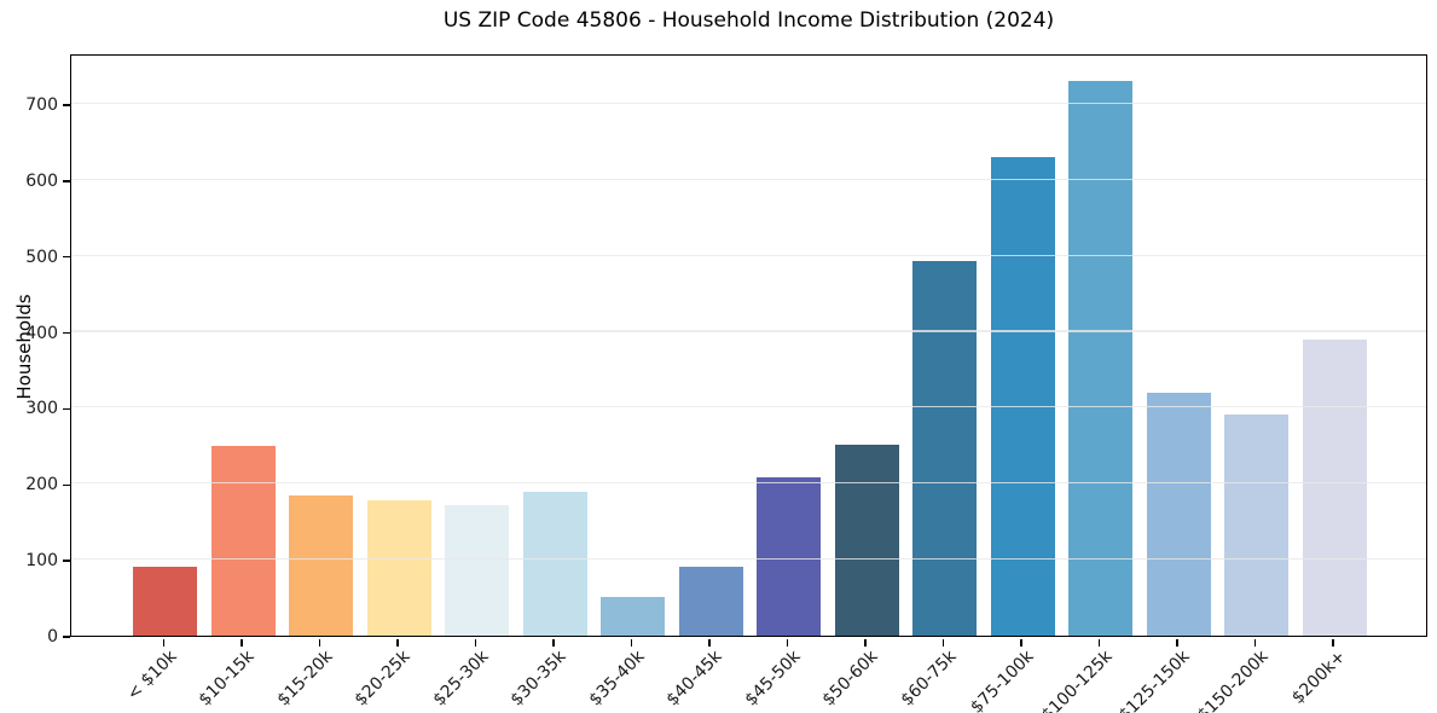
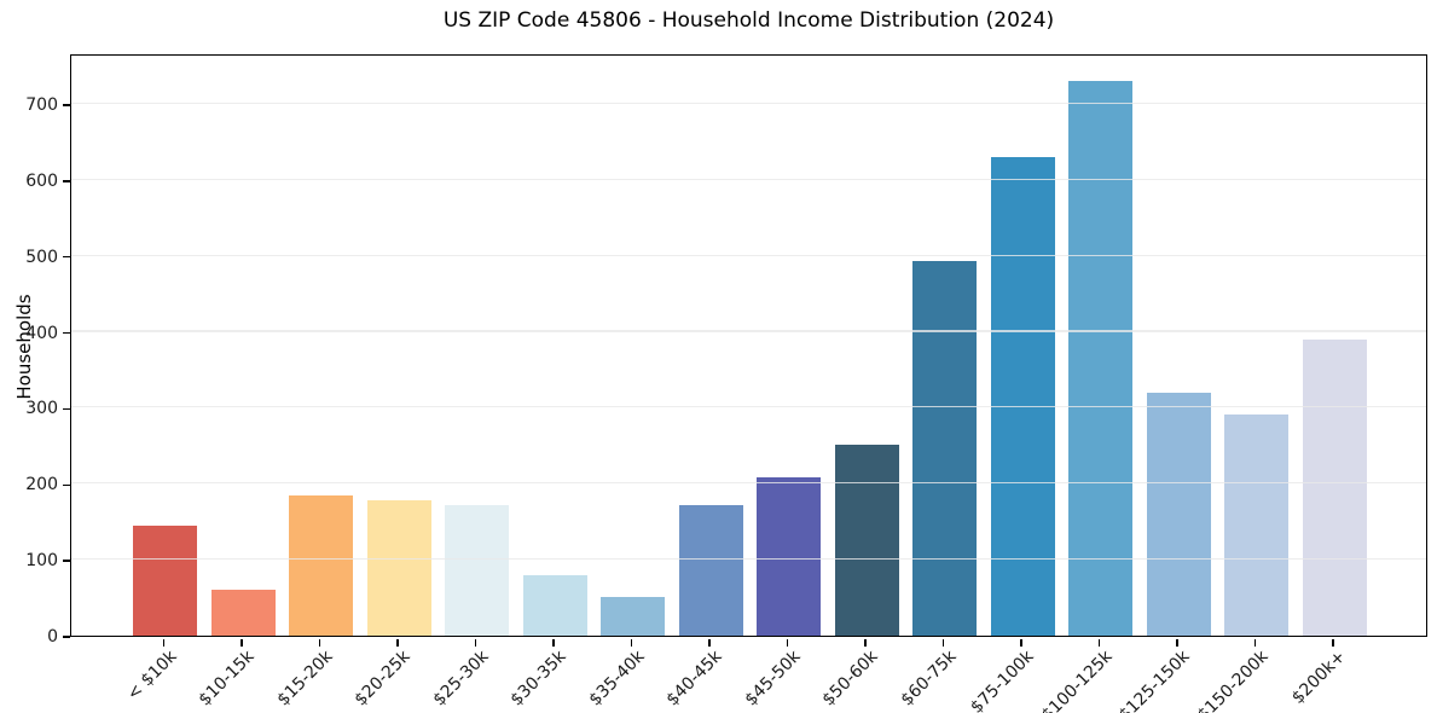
< $10k: 90 -> 140
$10-15k: 250 -> 60
$30-35k: 190 -> 80
$40-45k: 90 -> 170
